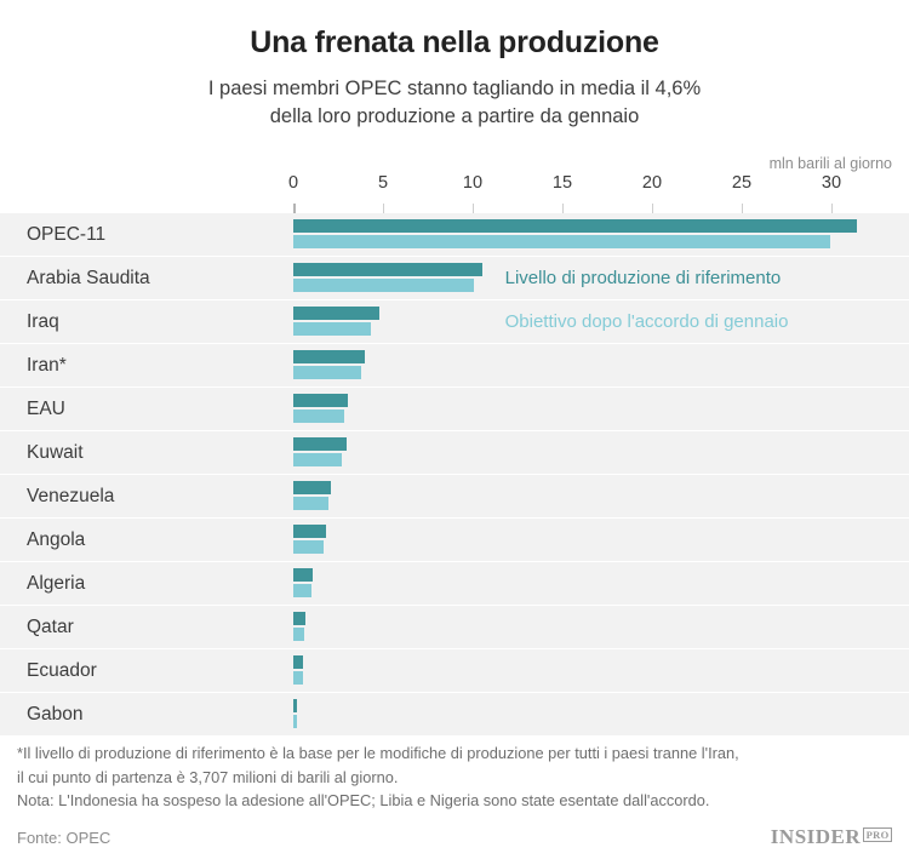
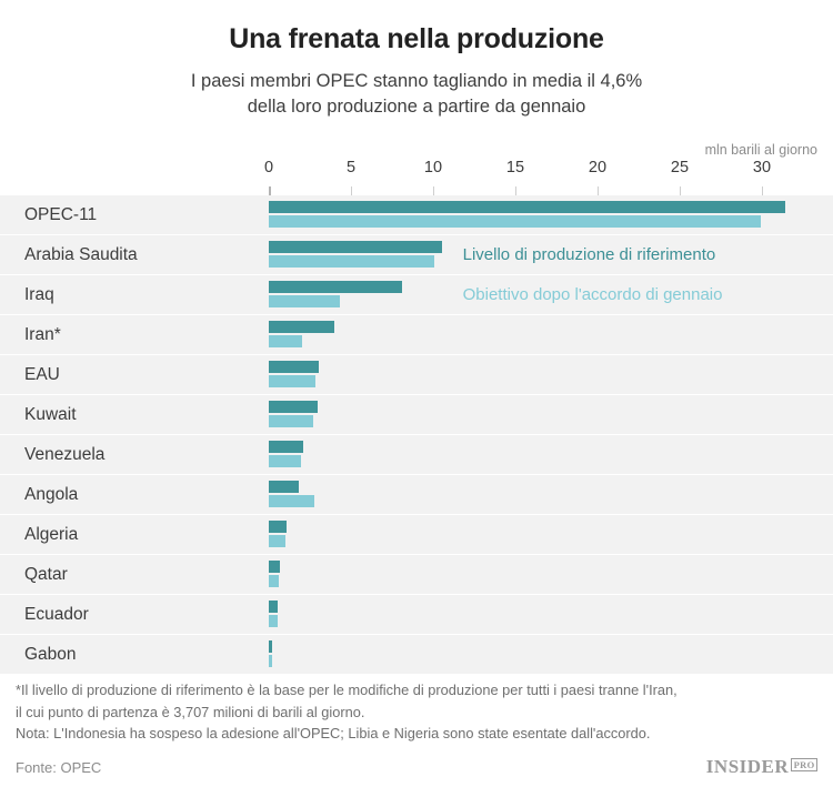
Livello di produzione di riferimento/Iraq: 4.8 -> 8.1
Obiettivo dopo l'accordo di gennaio/Iran*: 3.8 -> 2.0
Obiettivo dopo l'accordo di gennaio/Angola: 1.7 -> 2.8
